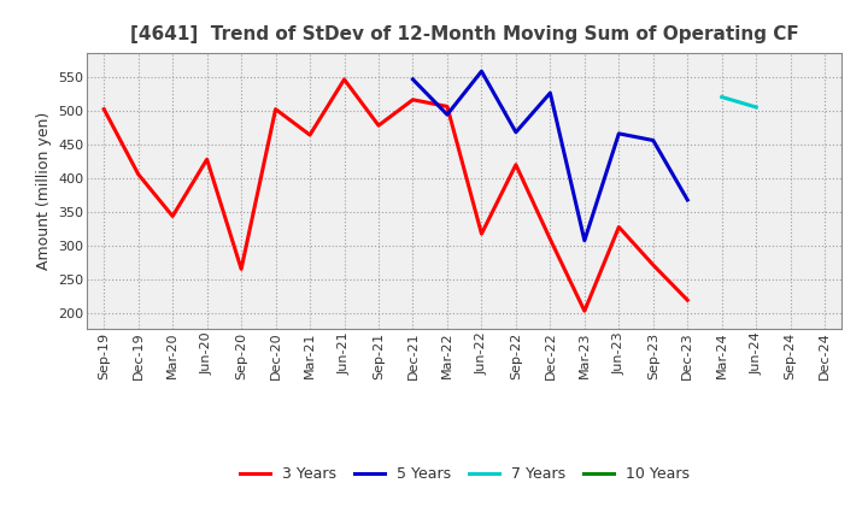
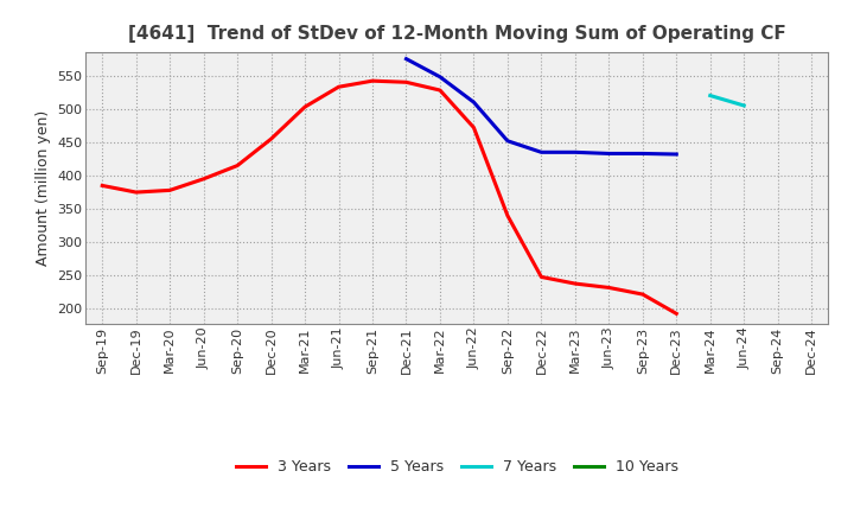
3 Years/Sep-19: 502 -> 385
3 Years/Dec-19: 406 -> 375
3 Years/Mar-20: 344 -> 378
3 Years/Jun-20: 428 -> 395
3 Years/Sep-20: 266 -> 415
3 Years/Dec-20: 502 -> 455
3 Years/Mar-21: 464 -> 503
3 Years/Jun-21: 546 -> 533
3 Years/Sep-21: 478 -> 542
3 Years/Dec-21: 516 -> 540
5 Years/Dec-21: 546 -> 575
3 Years/Mar-22: 506 -> 528
5 Years/Mar-22: 494 -> 548
3 Years/Jun-22: 318 -> 472
5 Years/Jun-22: 558 -> 510
3 Years/Sep-22: 420 -> 340
5 Years/Sep-22: 468 -> 452
3 Years/Dec-22: 310 -> 248
5 Years/Dec-22: 526 -> 435
3 Years/Mar-23: 204 -> 238
5 Years/Mar-23: 308 -> 435
3 Years/Jun-23: 328 -> 232
5 Years/Jun-23: 466 -> 433
3 Years/Sep-23: 272 -> 222
5 Years/Sep-23: 456 -> 433
3 Years/Dec-23: 220 -> 193
5 Years/Dec-23: 368 -> 432
